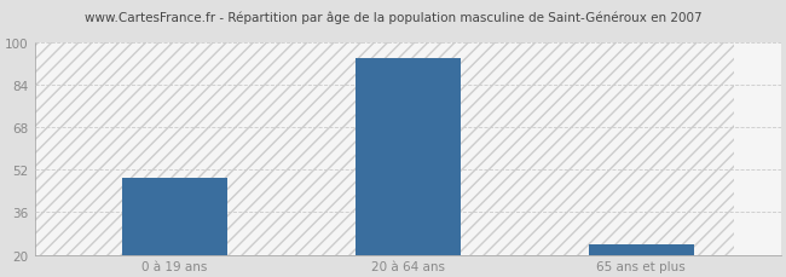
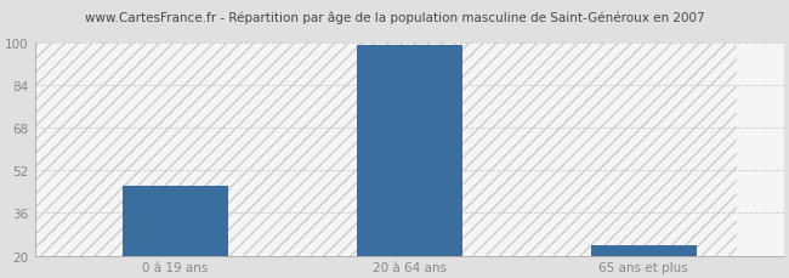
0 à 19 ans: 49 -> 46
20 à 64 ans: 94 -> 99
